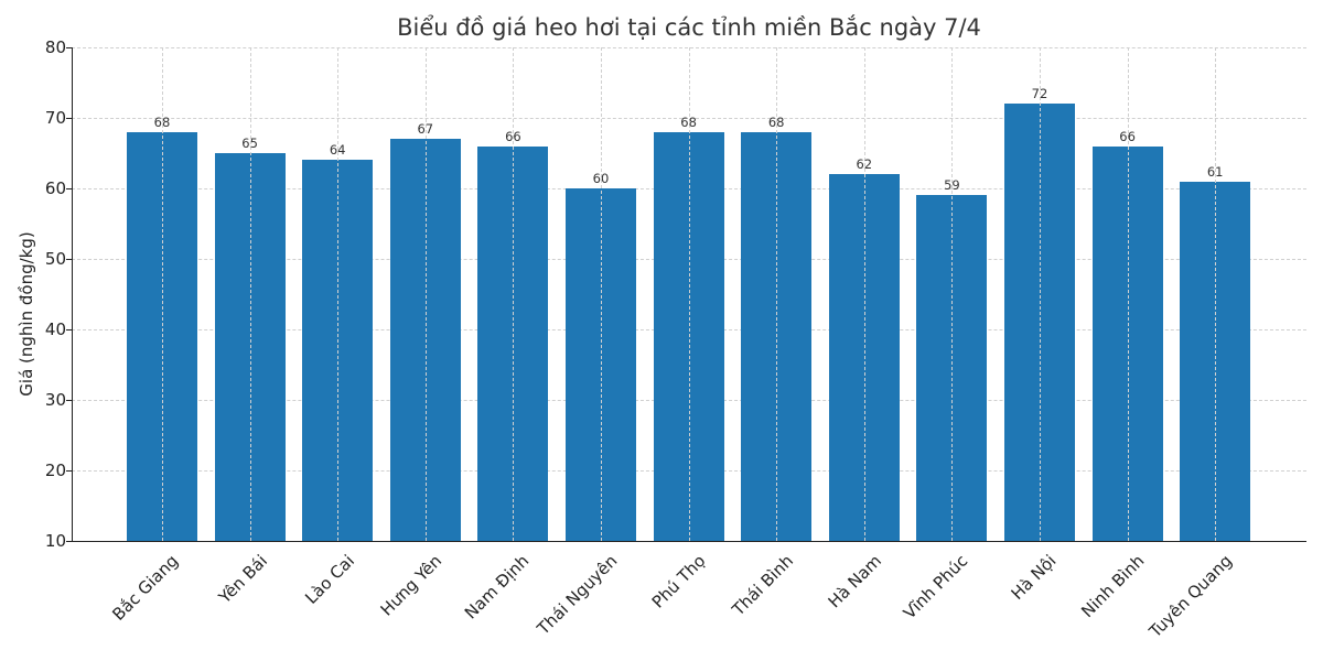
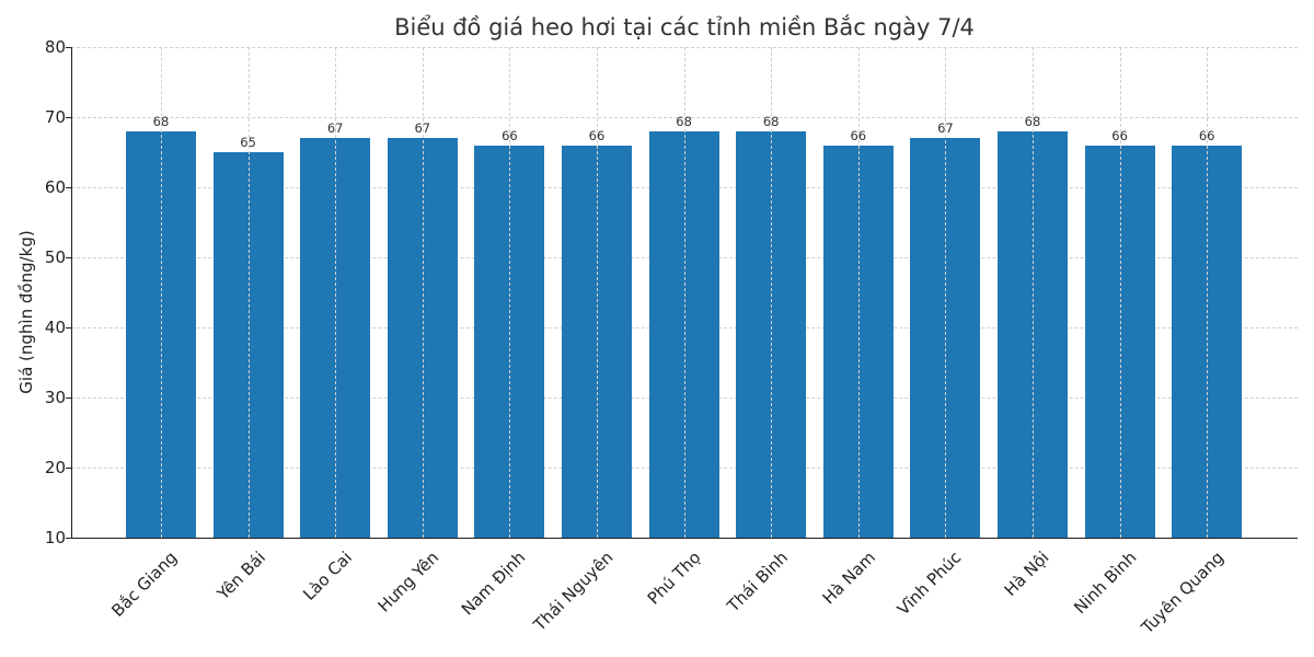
Lào Cai: 64 -> 67
Thái Nguyên: 60 -> 66
Hà Nam: 62 -> 66
Vĩnh Phúc: 59 -> 67
Hà Nội: 72 -> 68
Tuyên Quang: 61 -> 66
